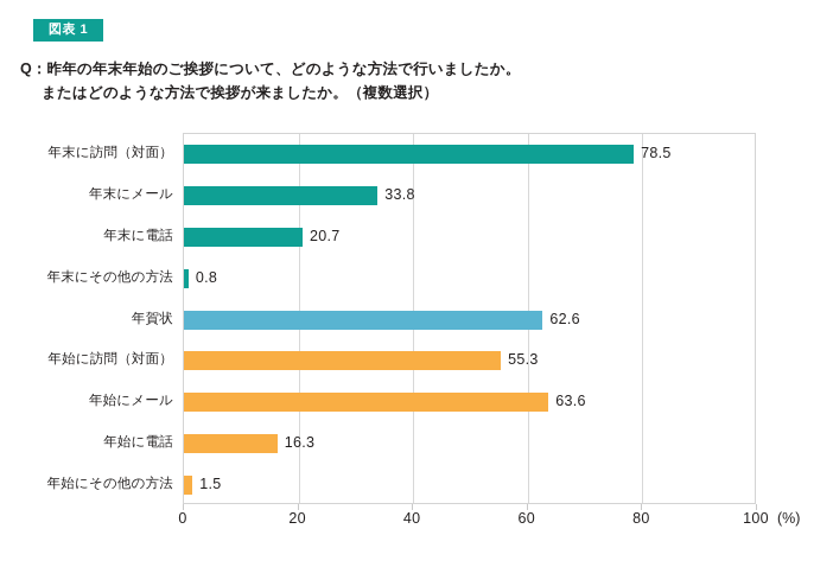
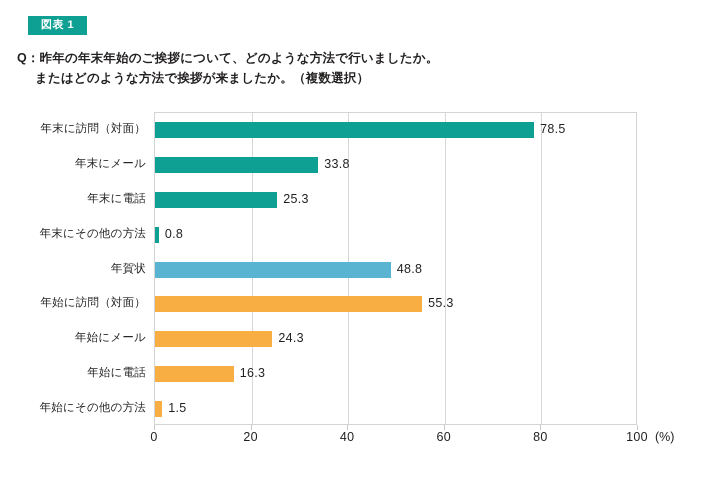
年末に電話: 20.7 -> 25.3
年賀状: 62.6 -> 48.8
年始にメール: 63.6 -> 24.3
